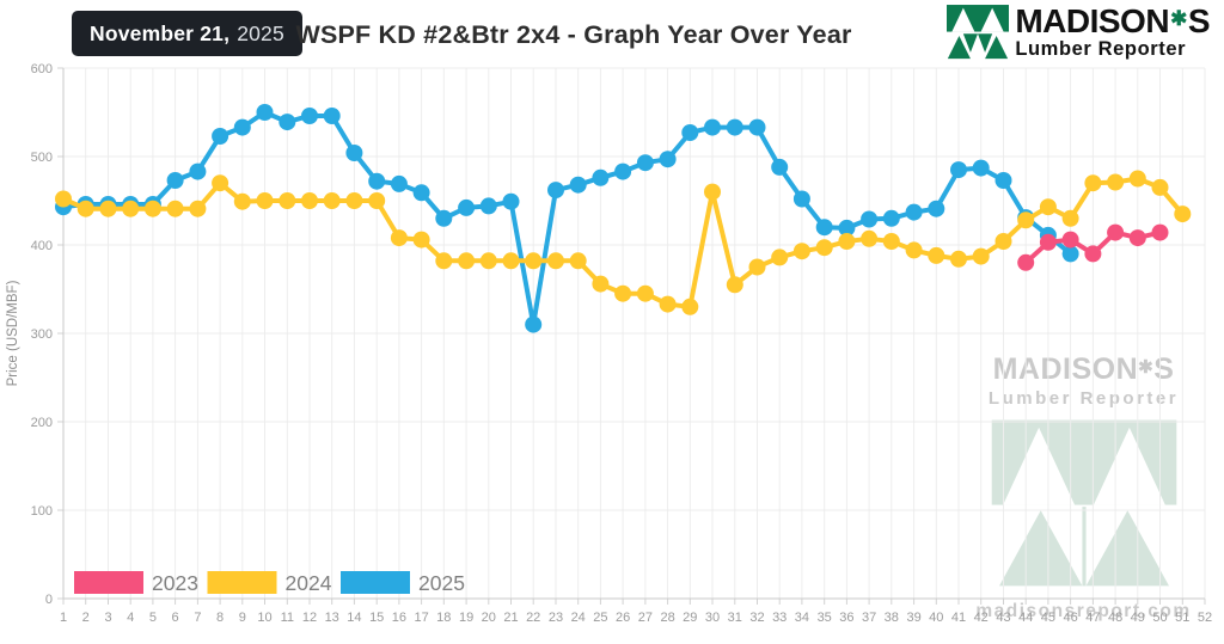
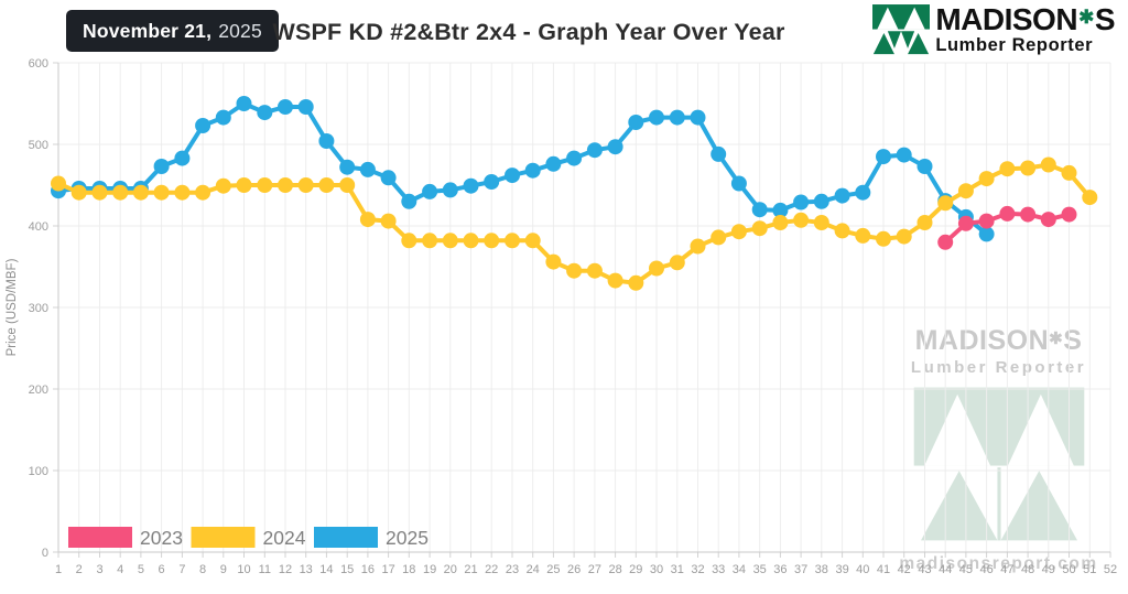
2024/8: 470 -> 440
2025/22: 310 -> 450
2024/30: 460 -> 350
2024/46: 430 -> 460
2023/47: 390 -> 420
